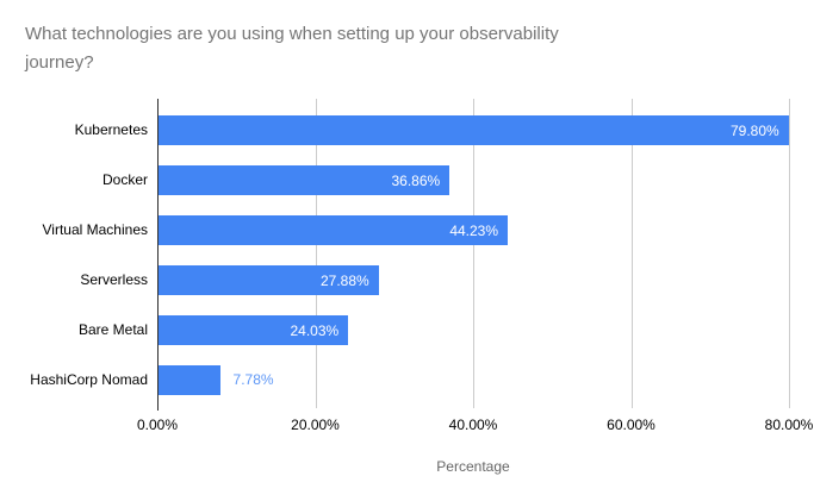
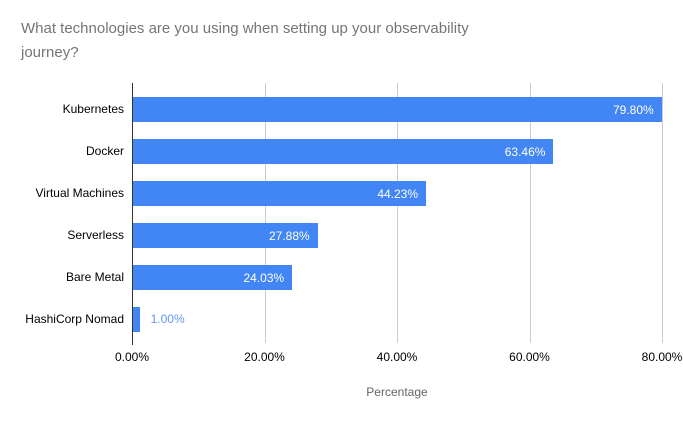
Docker: 36.86% -> 63.46%
HashiCorp Nomad: 7.78% -> 1.00%
